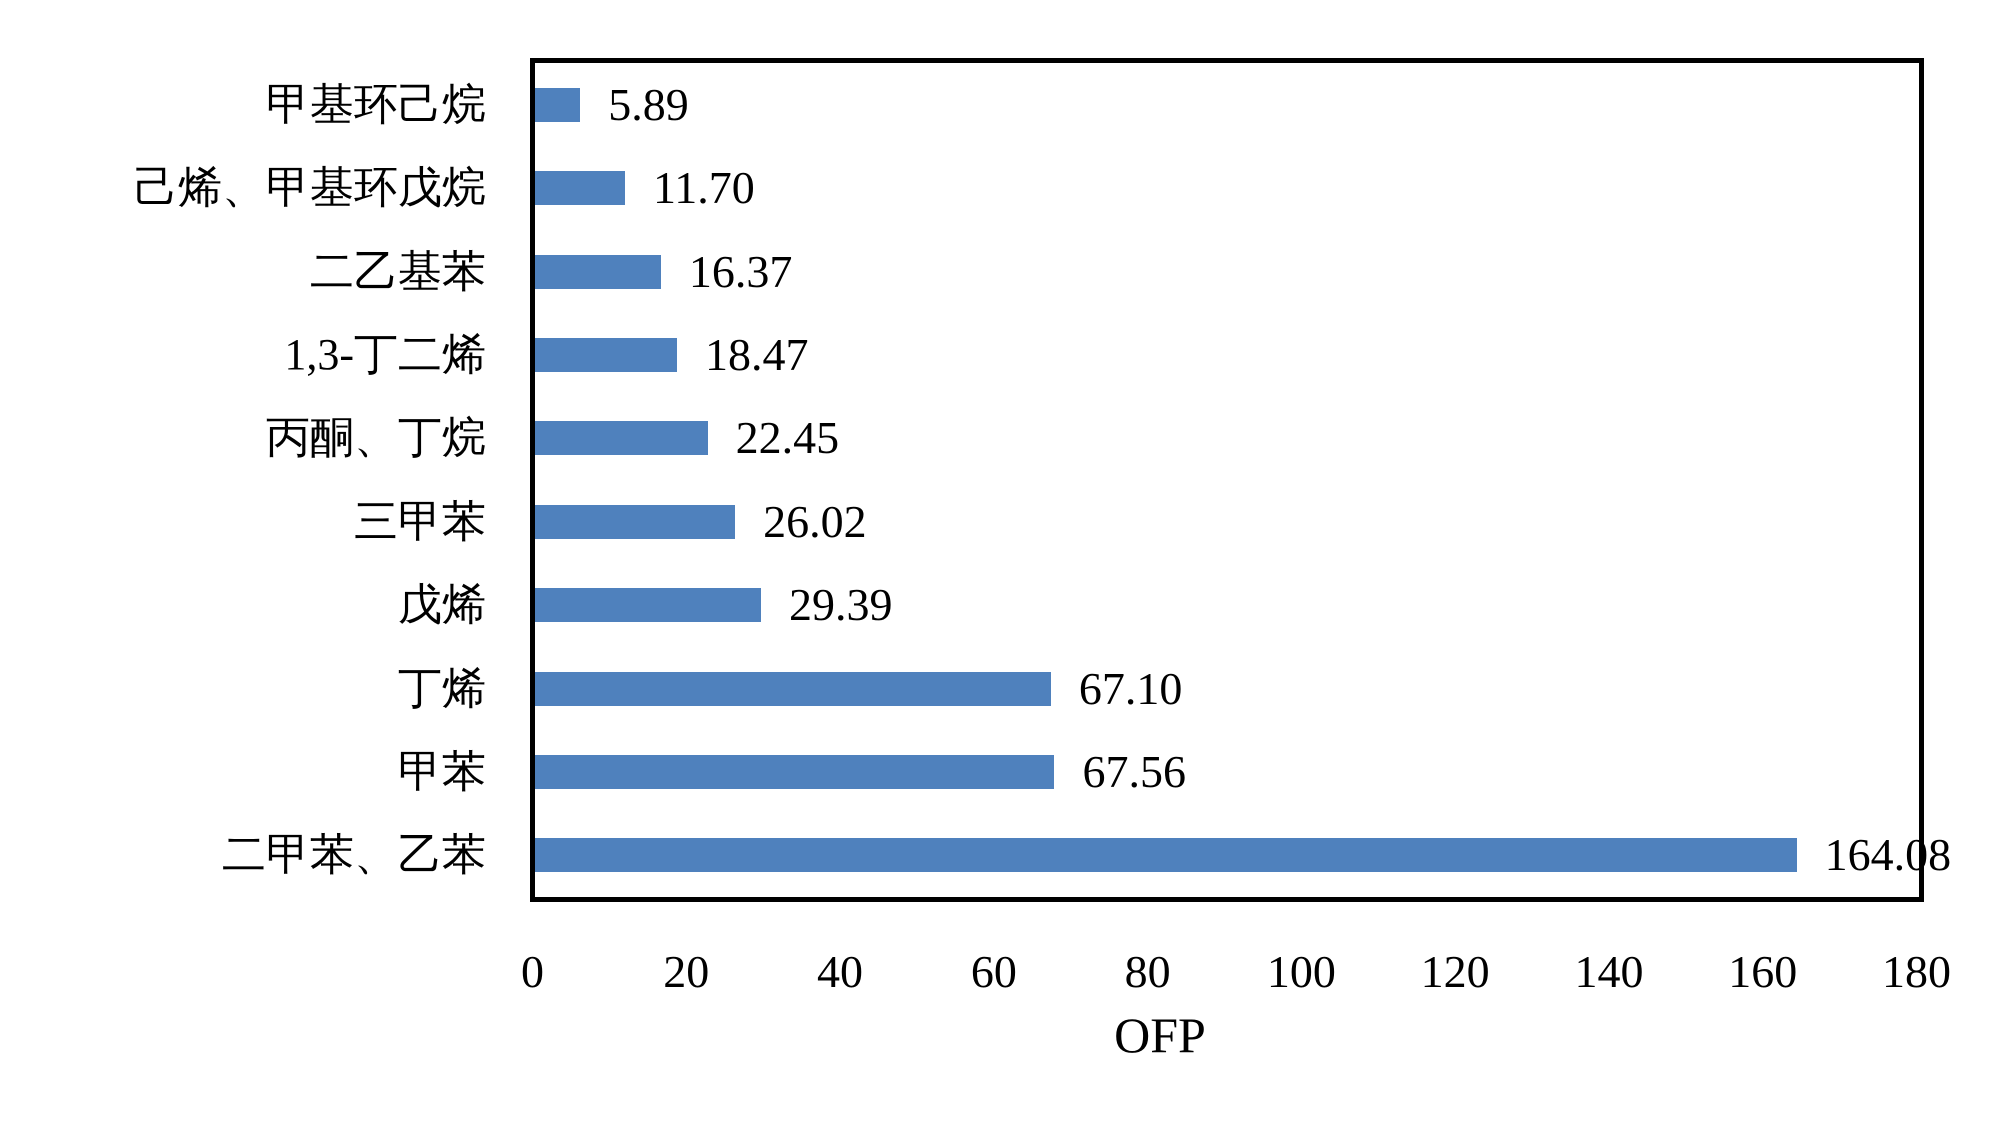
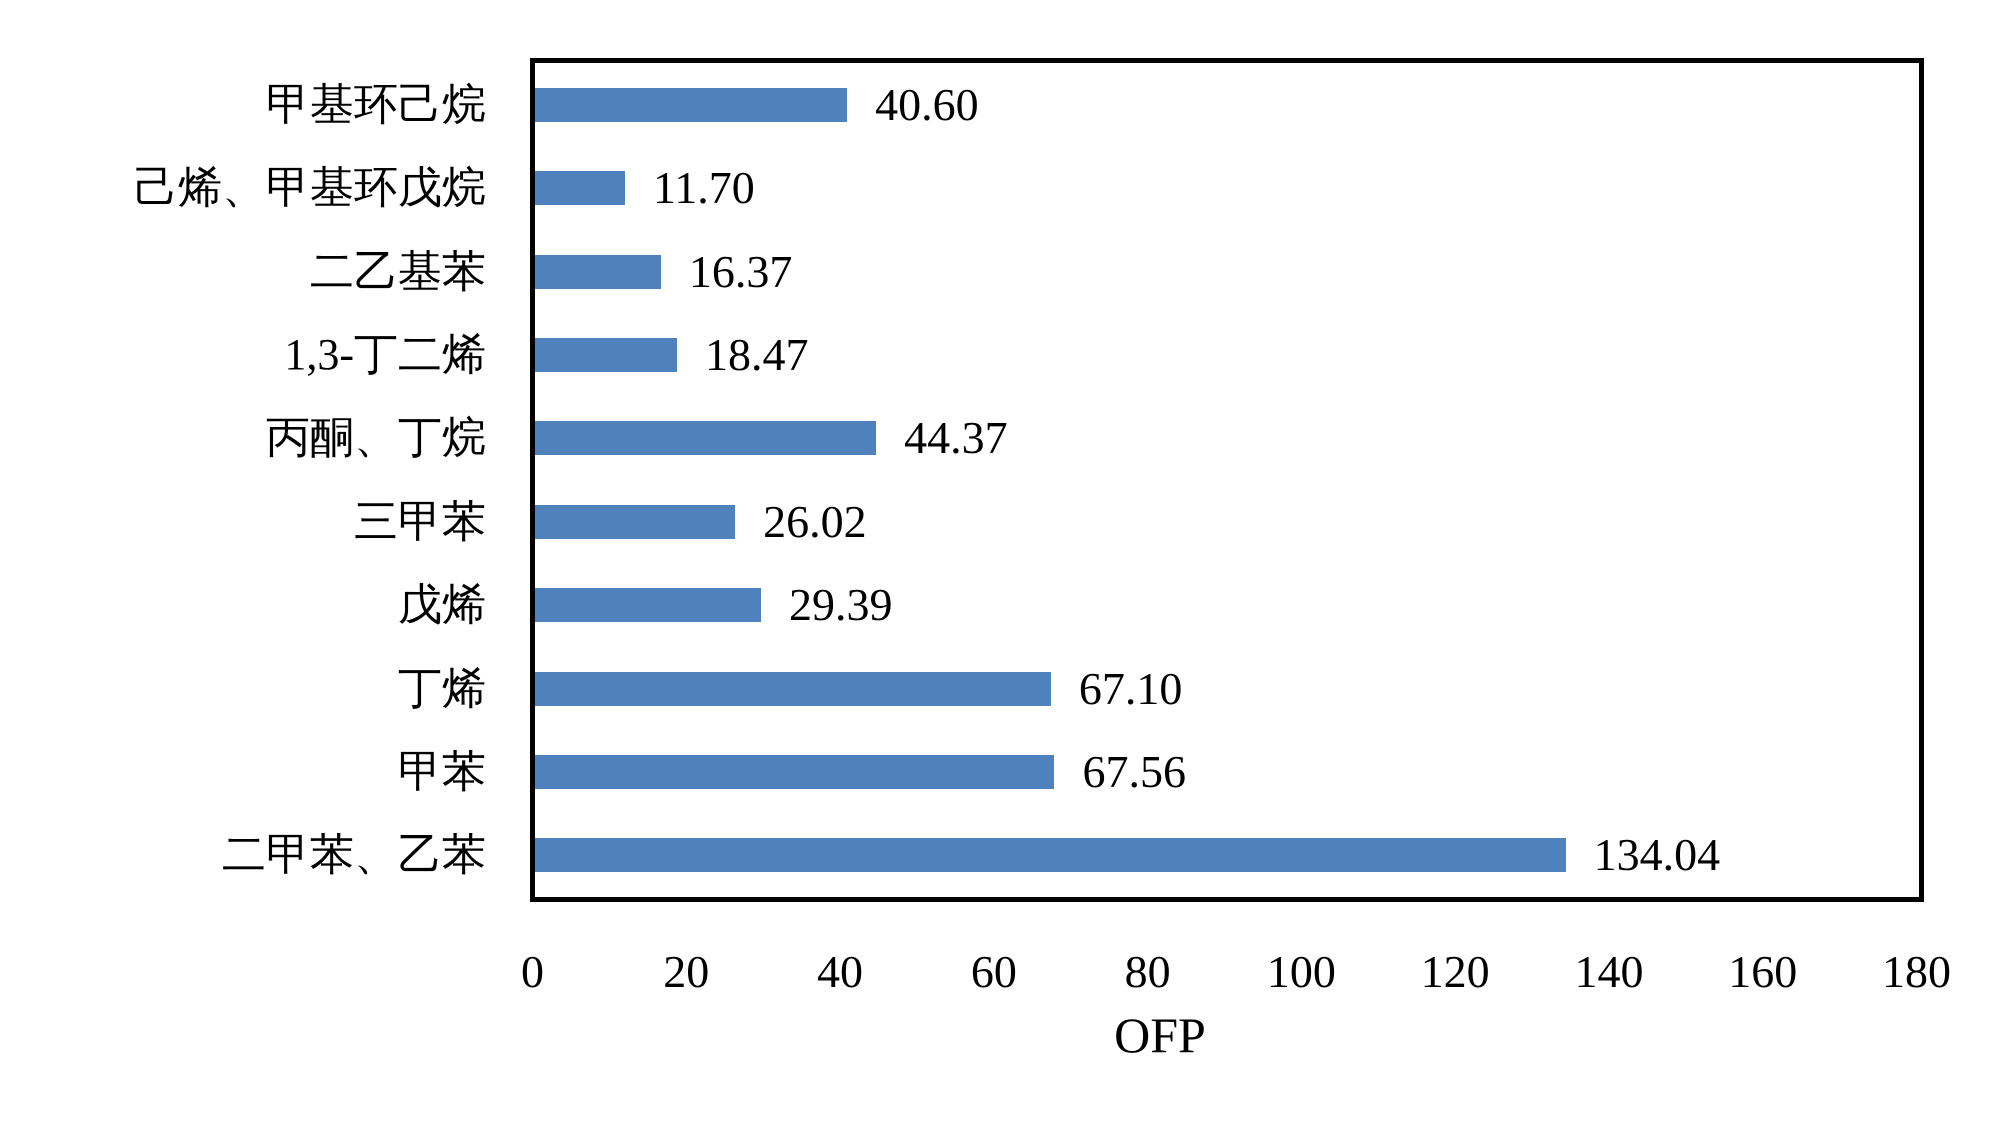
甲基环己烷: 5.89 -> 40.60
丙酮、丁烷: 22.45 -> 44.37
二甲苯、乙苯: 164.08 -> 134.04
